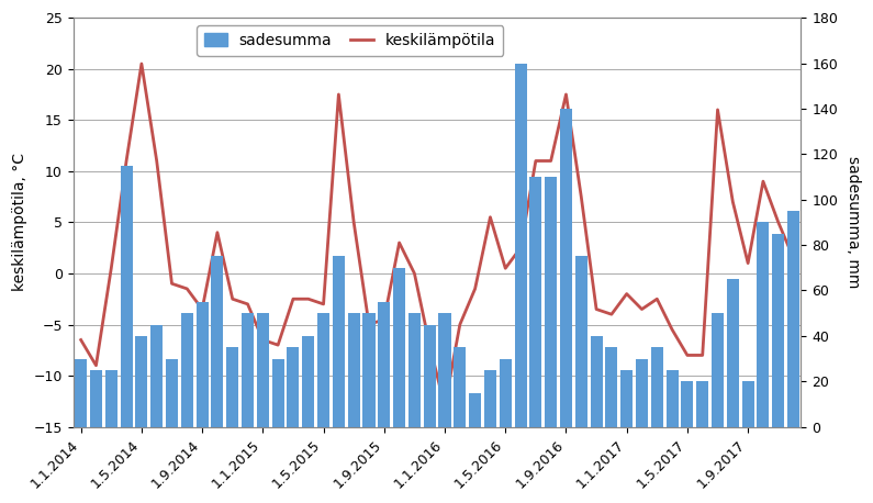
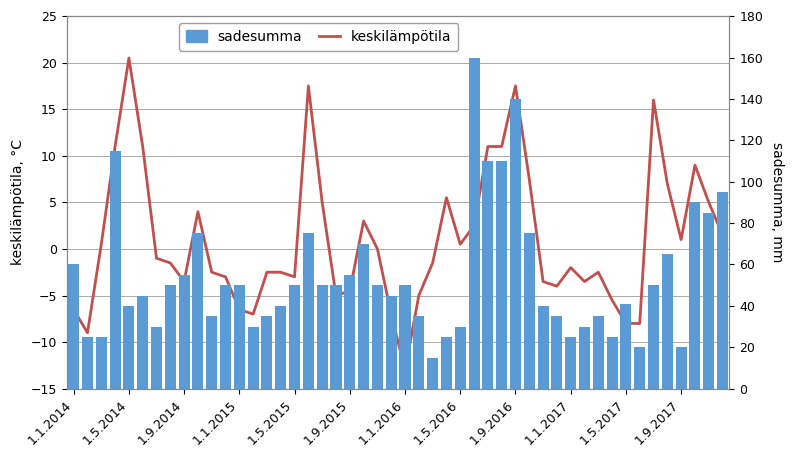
sadesumma/1.1.2014: 30 -> 60
sadesumma/1.5.2017: 20 -> 41
